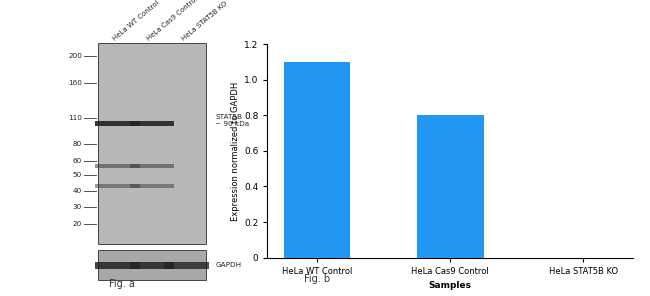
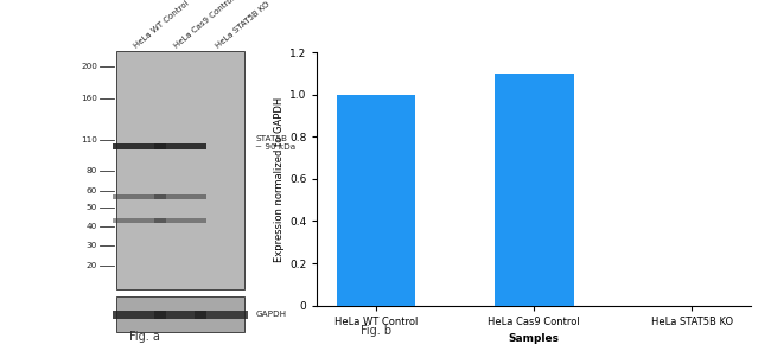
HeLa WT Control: 1.1 -> 1.0
HeLa Cas9 Control: 0.8 -> 1.1
